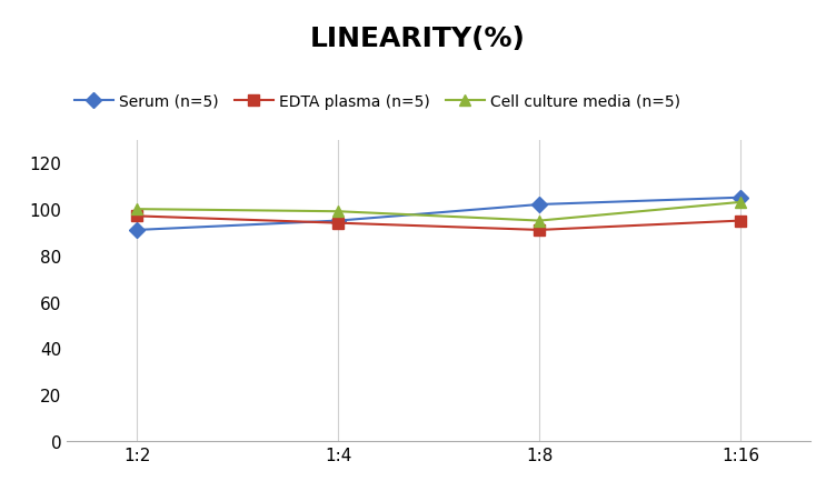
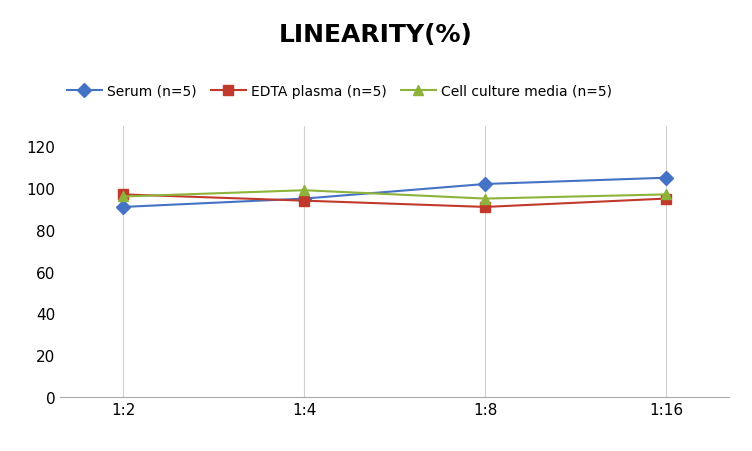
Cell culture media (n=5)/1:2: 100 -> 96
Cell culture media (n=5)/1:16: 103 -> 97
